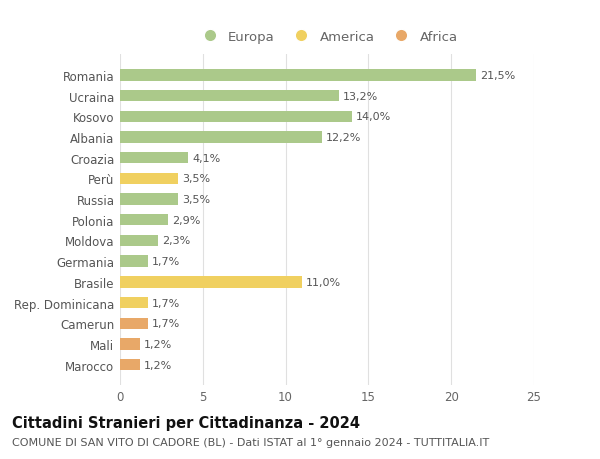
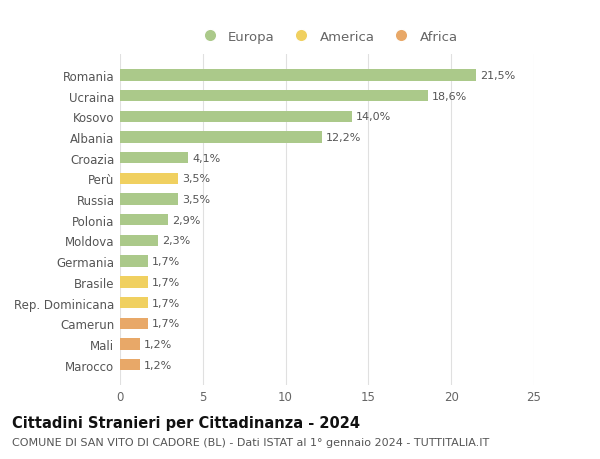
Ucraina: 13,2% -> 18,6%
Brasile: 11,0% -> 1,7%
